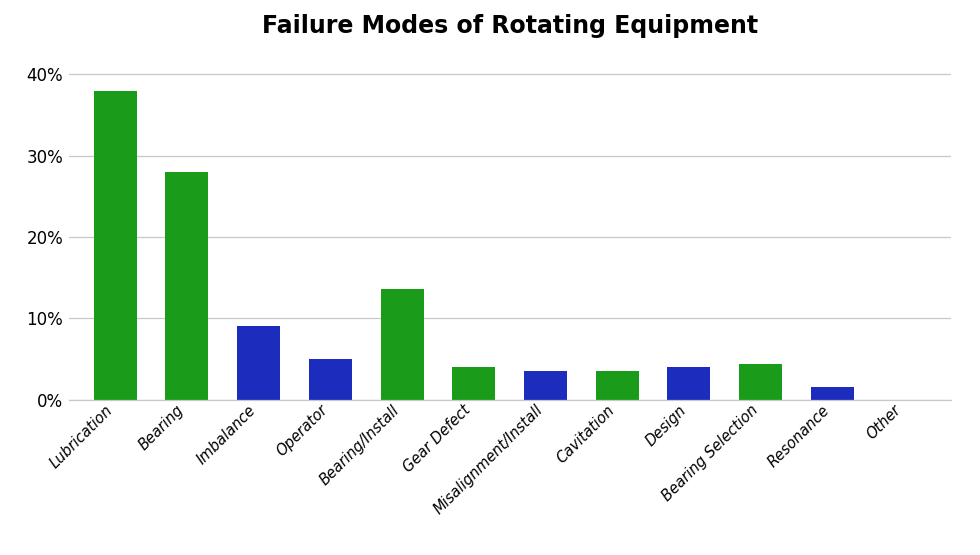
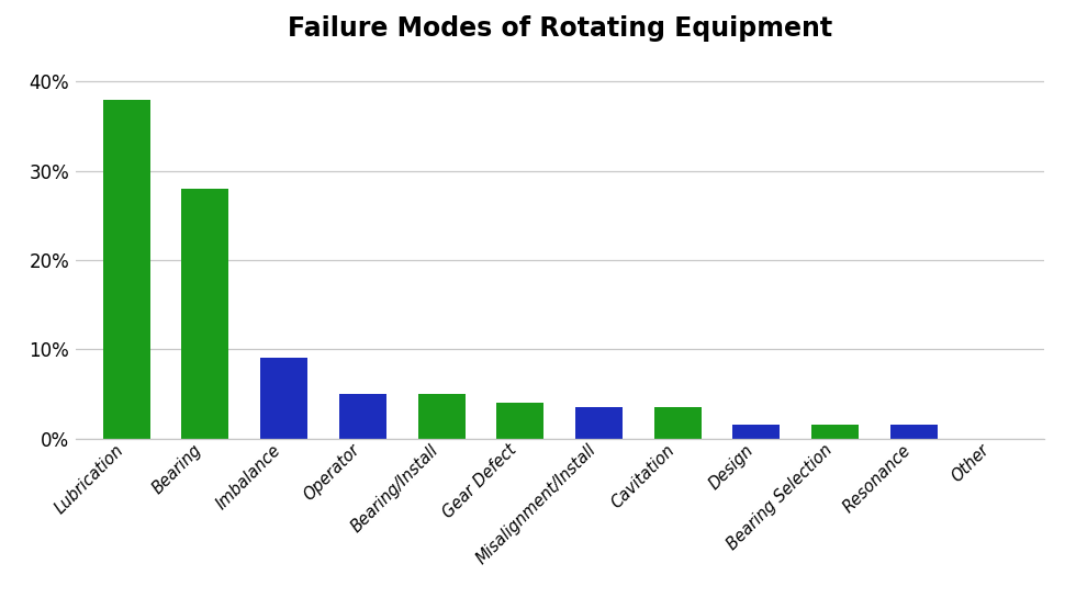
Bearing/Install: 13.6% -> 5.0%
Design: 4.0% -> 1.5%
Bearing Selection: 4.4% -> 1.5%
